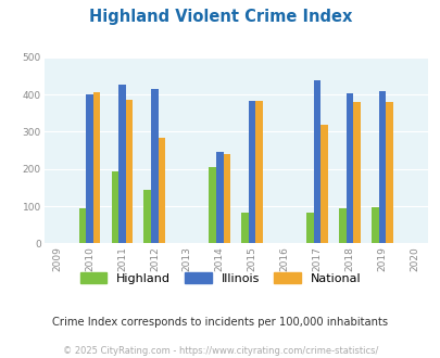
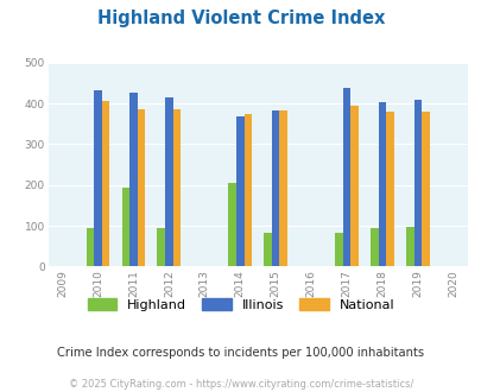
Illinois/2010: 400 -> 433
Highland/2012: 145 -> 95
National/2012: 285 -> 387
Illinois/2014: 245 -> 368
National/2014: 240 -> 375
National/2017: 320 -> 394
